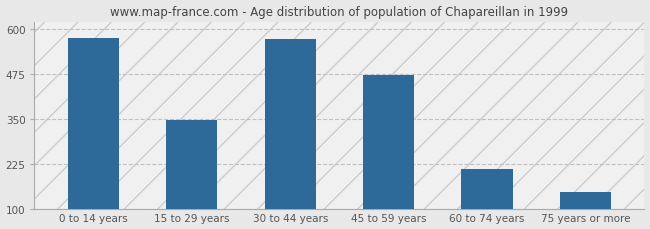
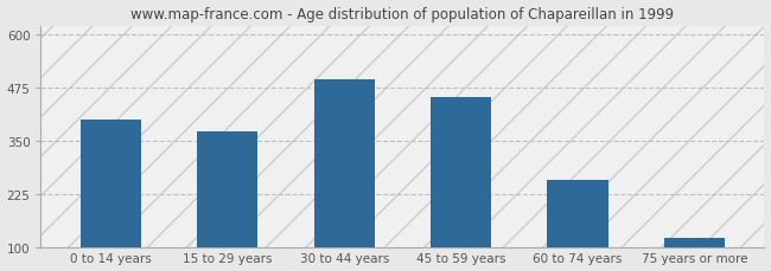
0 to 14 years: 575 -> 400
15 to 29 years: 345 -> 370
30 to 44 years: 570 -> 493
45 to 59 years: 470 -> 453
60 to 74 years: 210 -> 258
75 years or more: 145 -> 120
